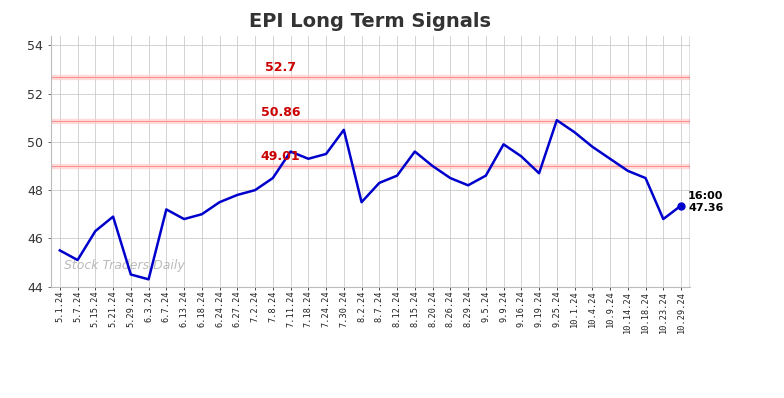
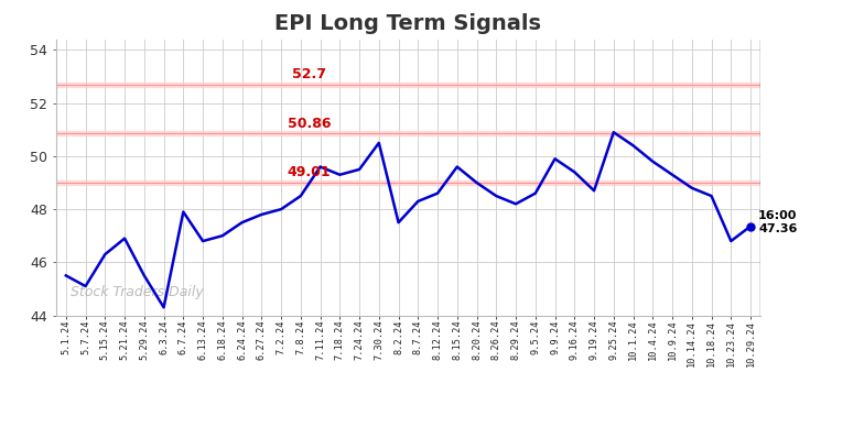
5.29.24: 44.50 -> 45.50
6.7.24: 47.20 -> 47.90
